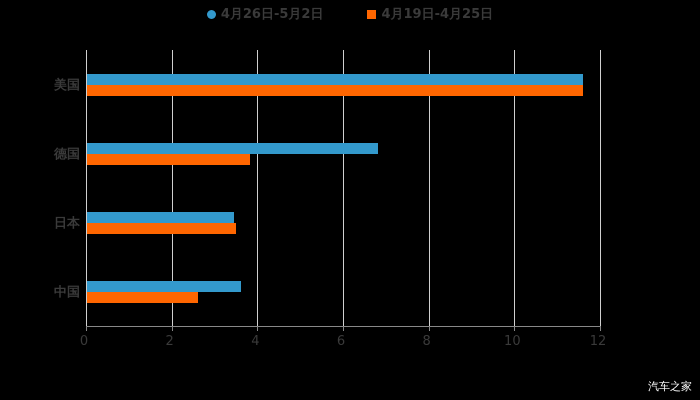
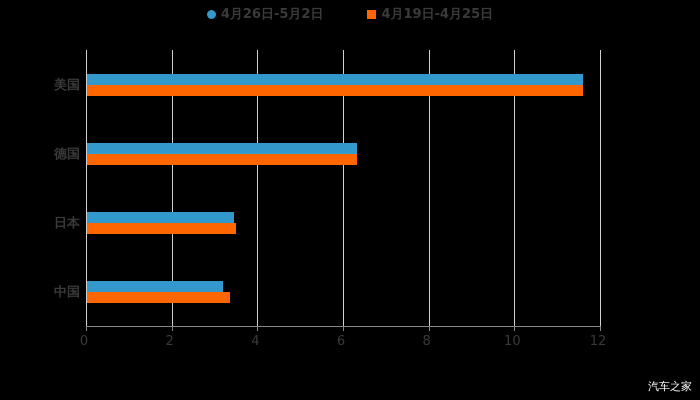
4月26日-5月2日/德国: 6.8 -> 6.3
4月19日-4月25日/德国: 3.8 -> 6.3
4月26日-5月2日/中国: 3.6 -> 3.2
4月19日-4月25日/中国: 2.6 -> 3.3
